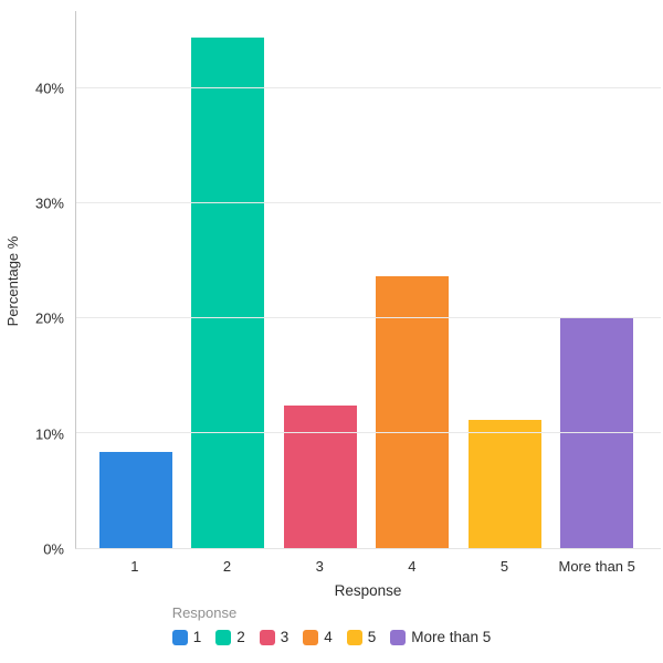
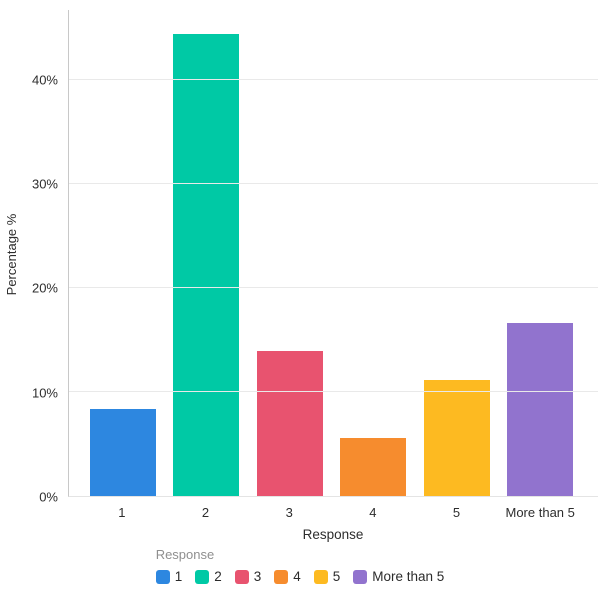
3: 12.4% -> 13.9%
4: 23.6% -> 5.6%
More than 5: 20.0% -> 16.7%
